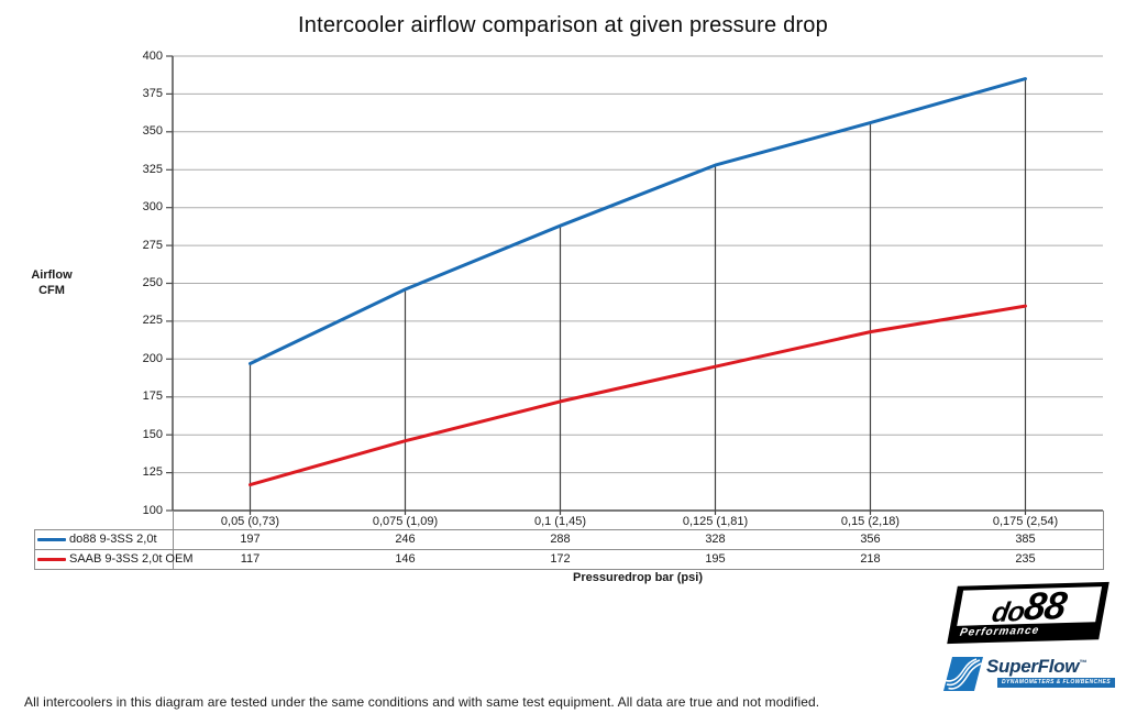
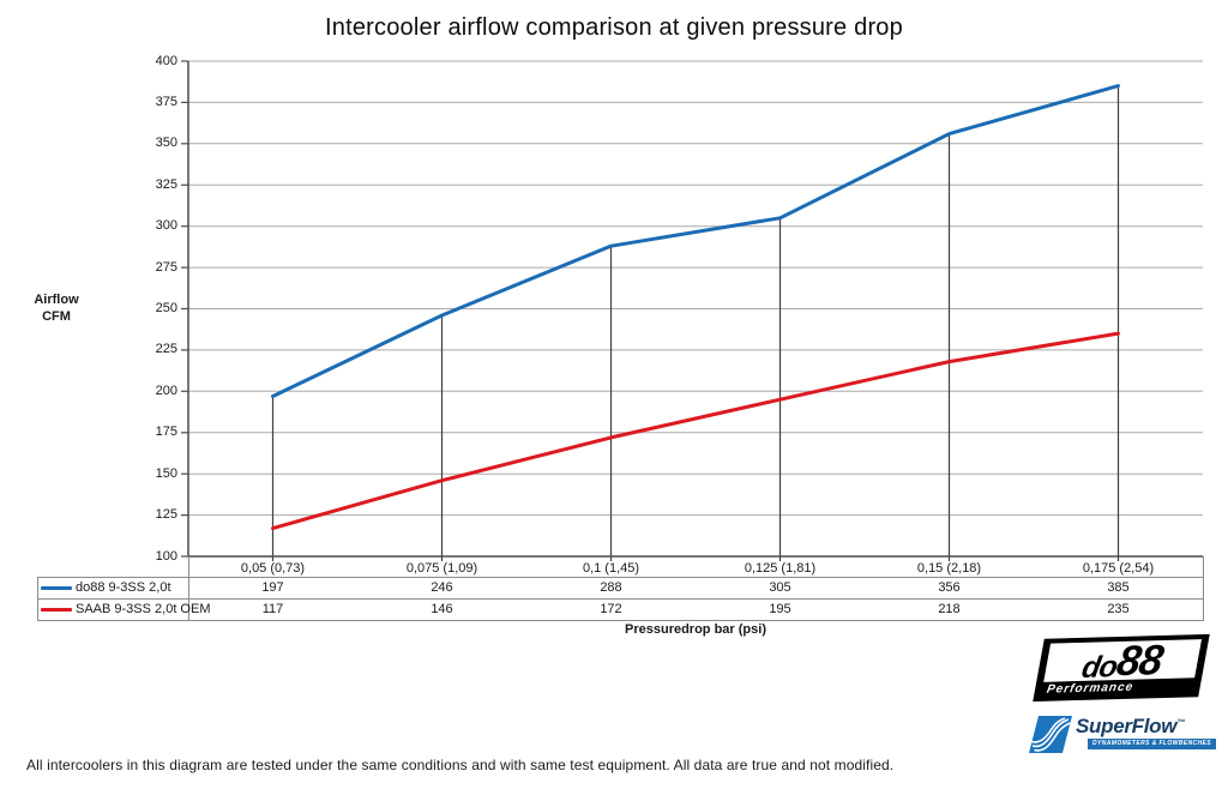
do88 9-3SS 2,0t/0,125 (1,81): 328 -> 305
